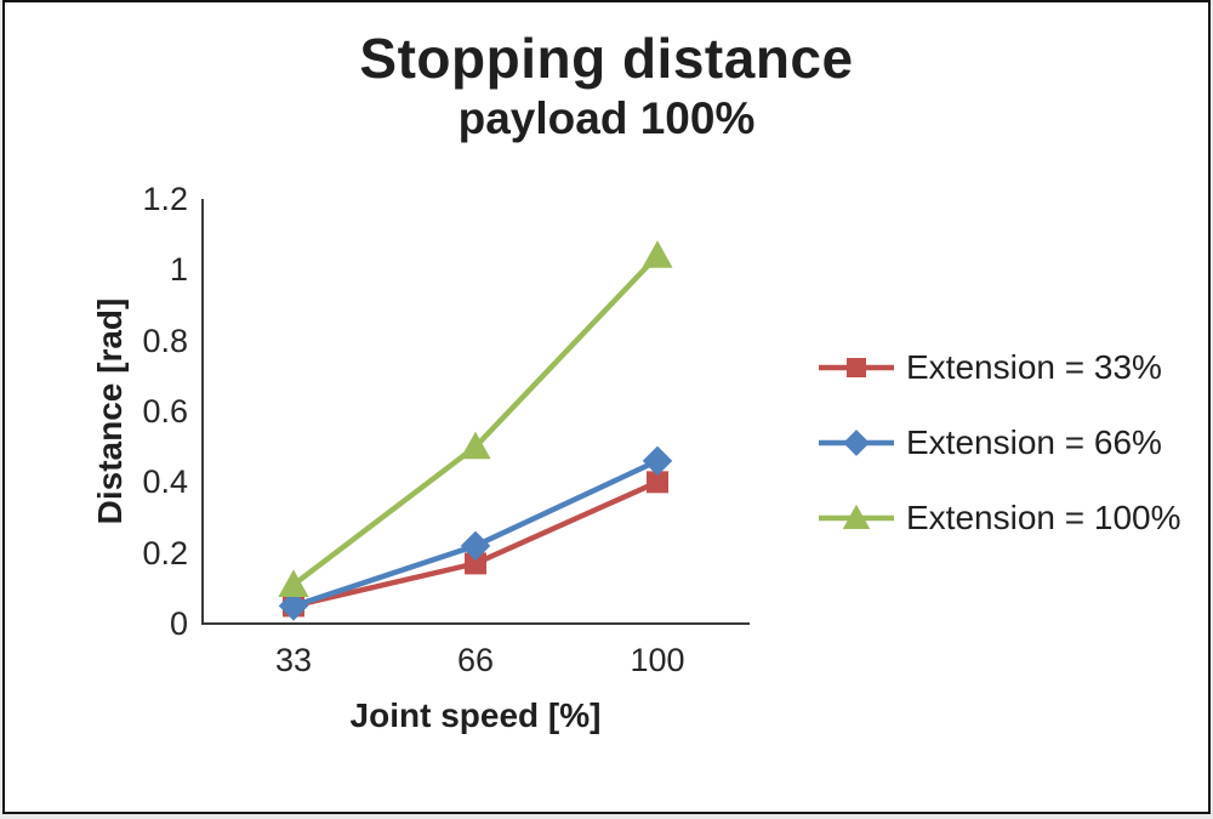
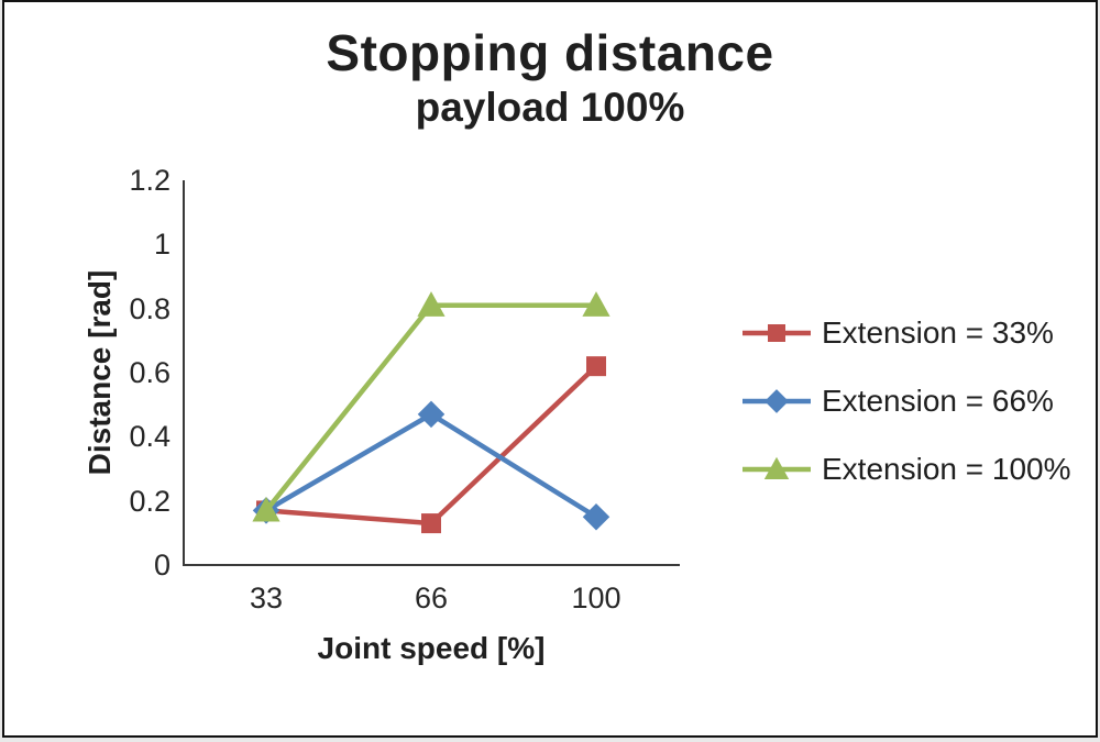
Extension = 33%/33: 0.05 -> 0.17
Extension = 66%/33: 0.05 -> 0.17
Extension = 100%/33: 0.11 -> 0.17
Extension = 33%/66: 0.17 -> 0.13
Extension = 66%/66: 0.22 -> 0.47
Extension = 100%/66: 0.50 -> 0.81
Extension = 33%/100: 0.40 -> 0.62
Extension = 66%/100: 0.46 -> 0.15
Extension = 100%/100: 1.04 -> 0.81
